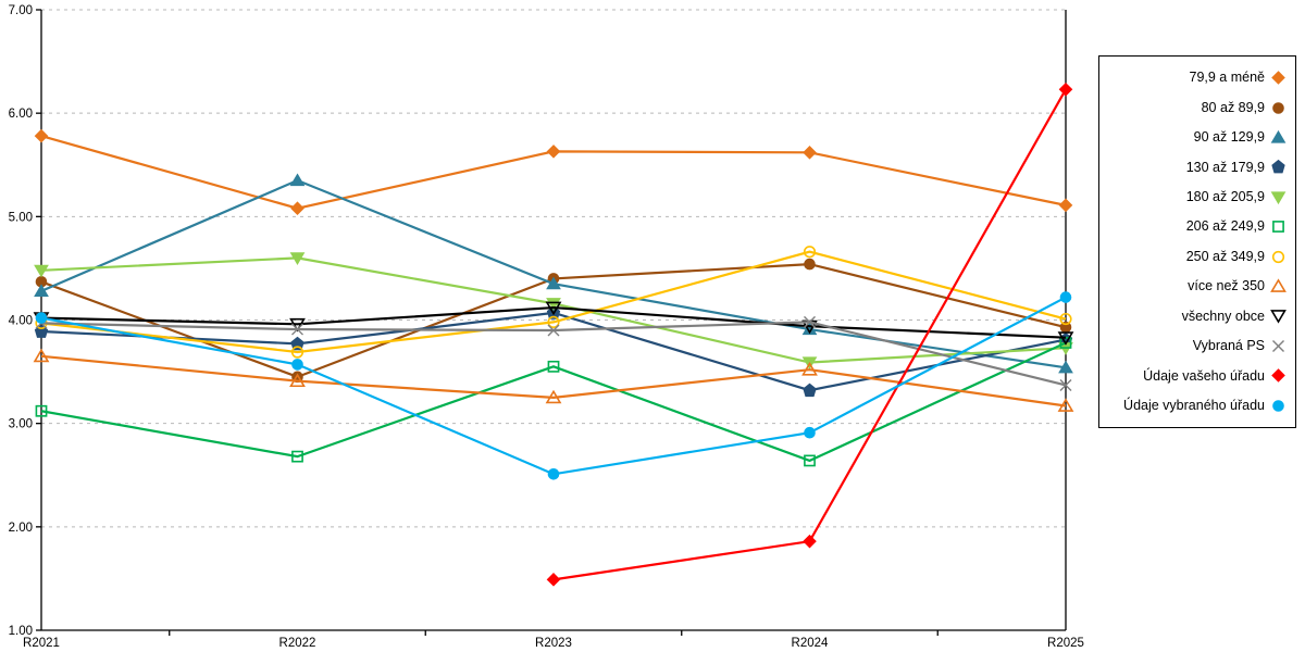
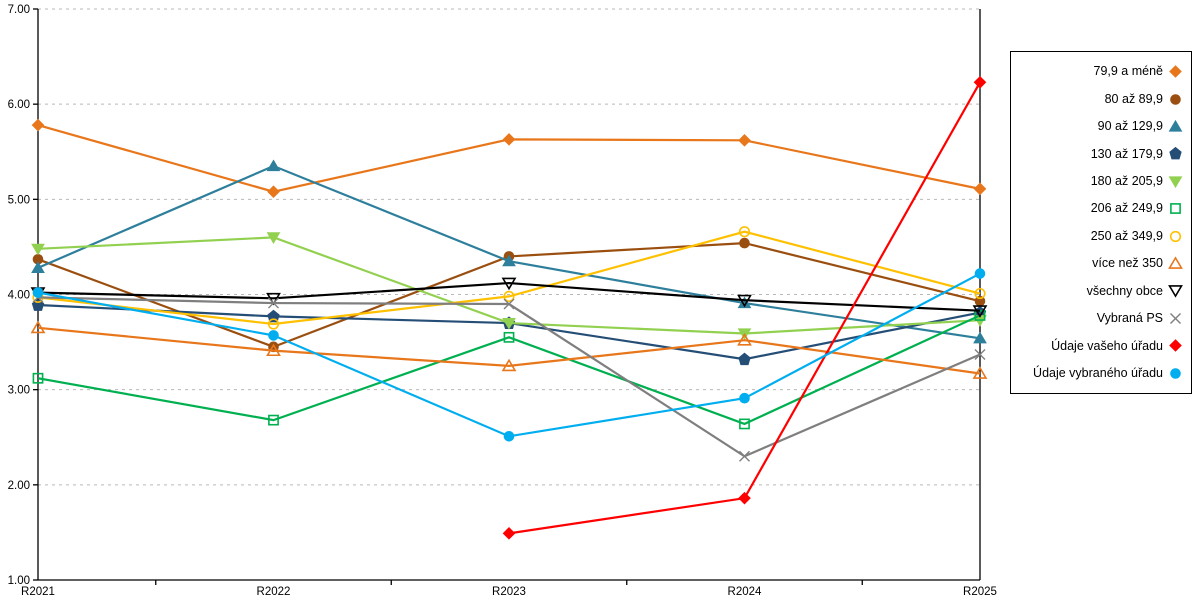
130 až 179,9/R2023: 4.1 -> 3.7
180 až 205,9/R2023: 4.2 -> 3.7
Vybraná PS/R2024: 4.0 -> 2.3
